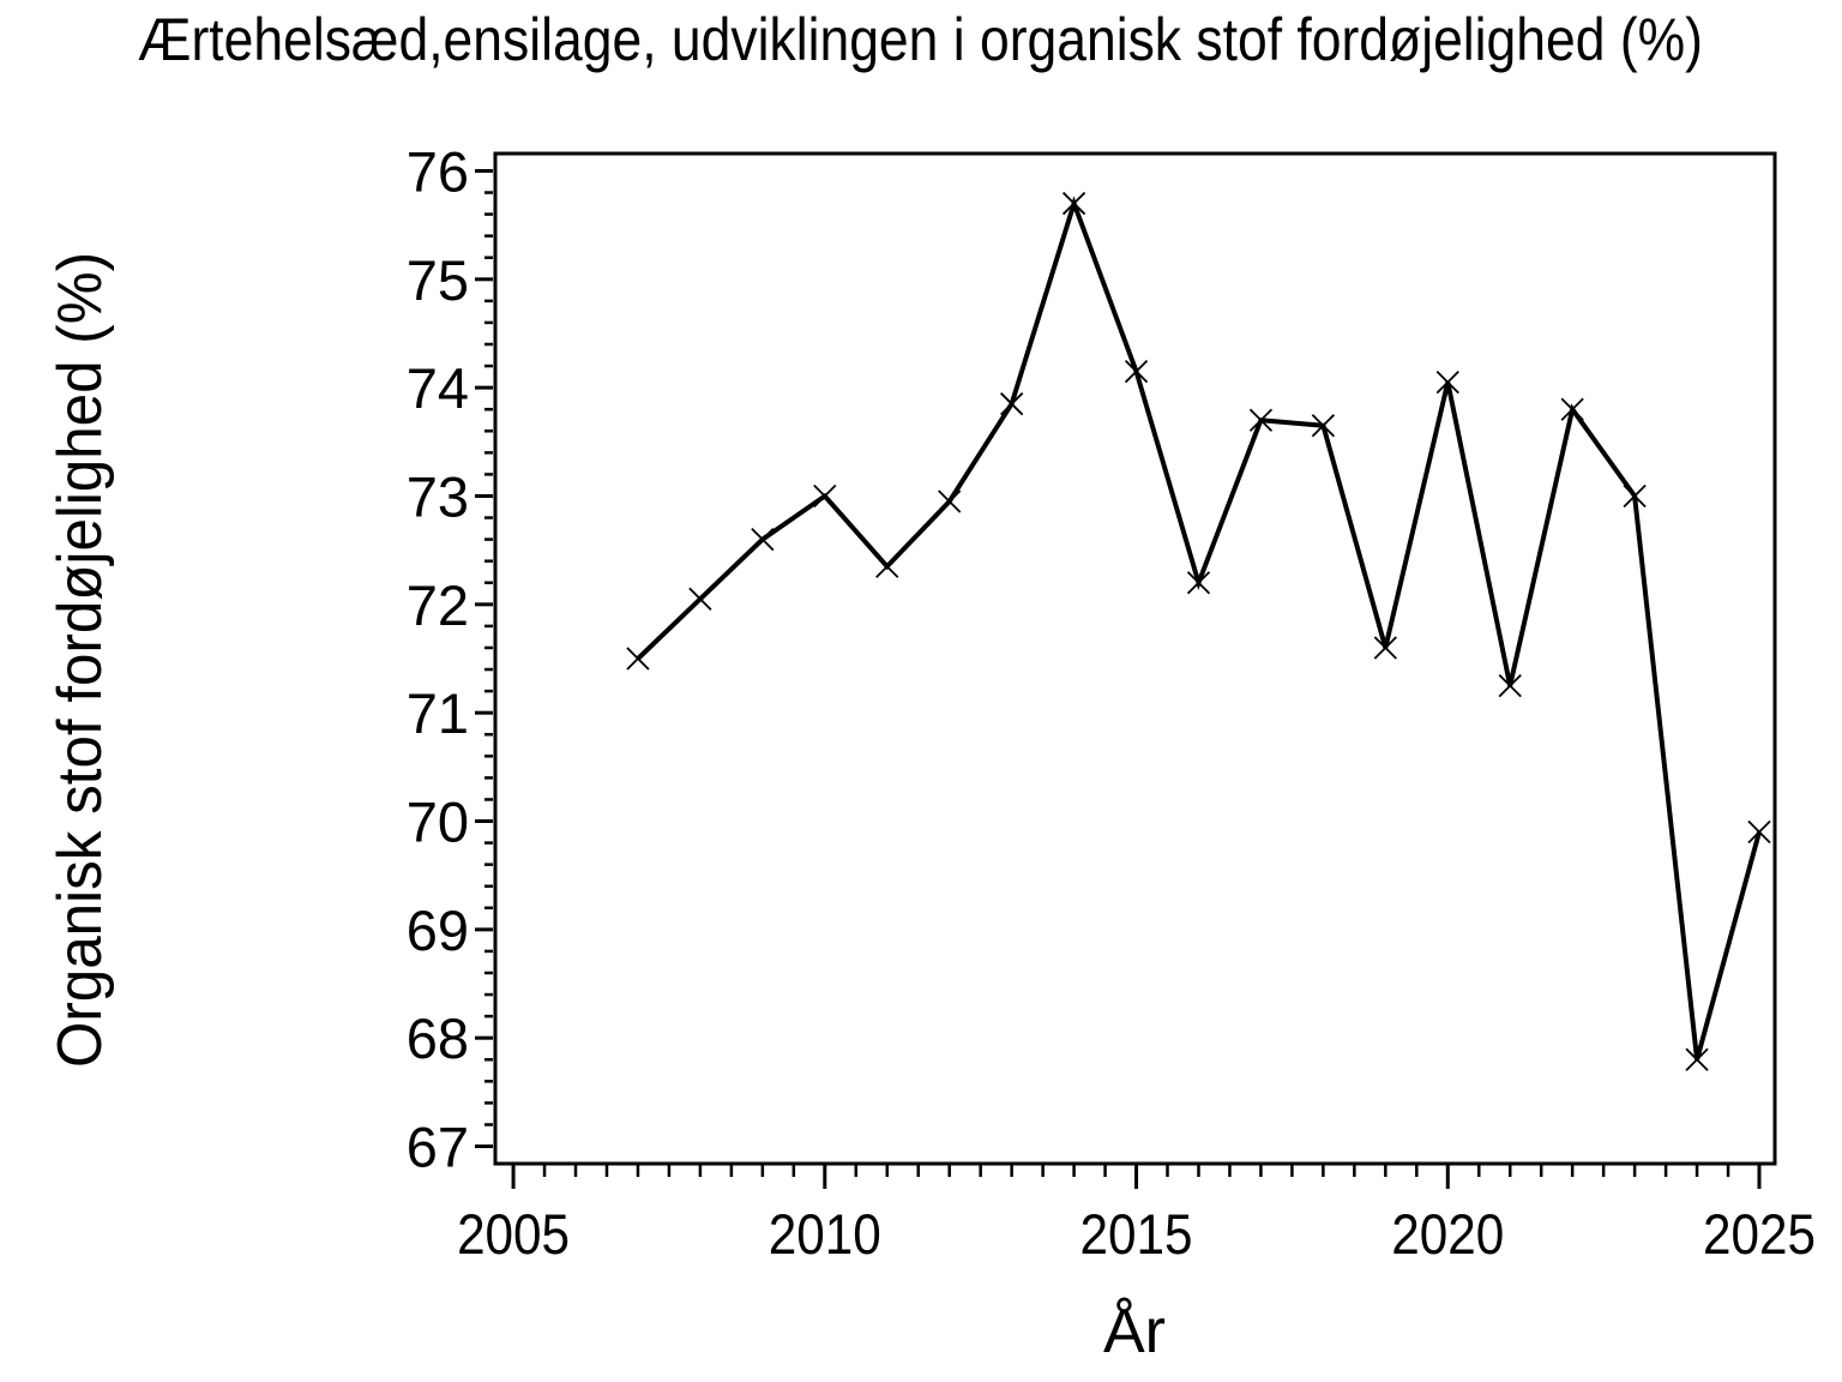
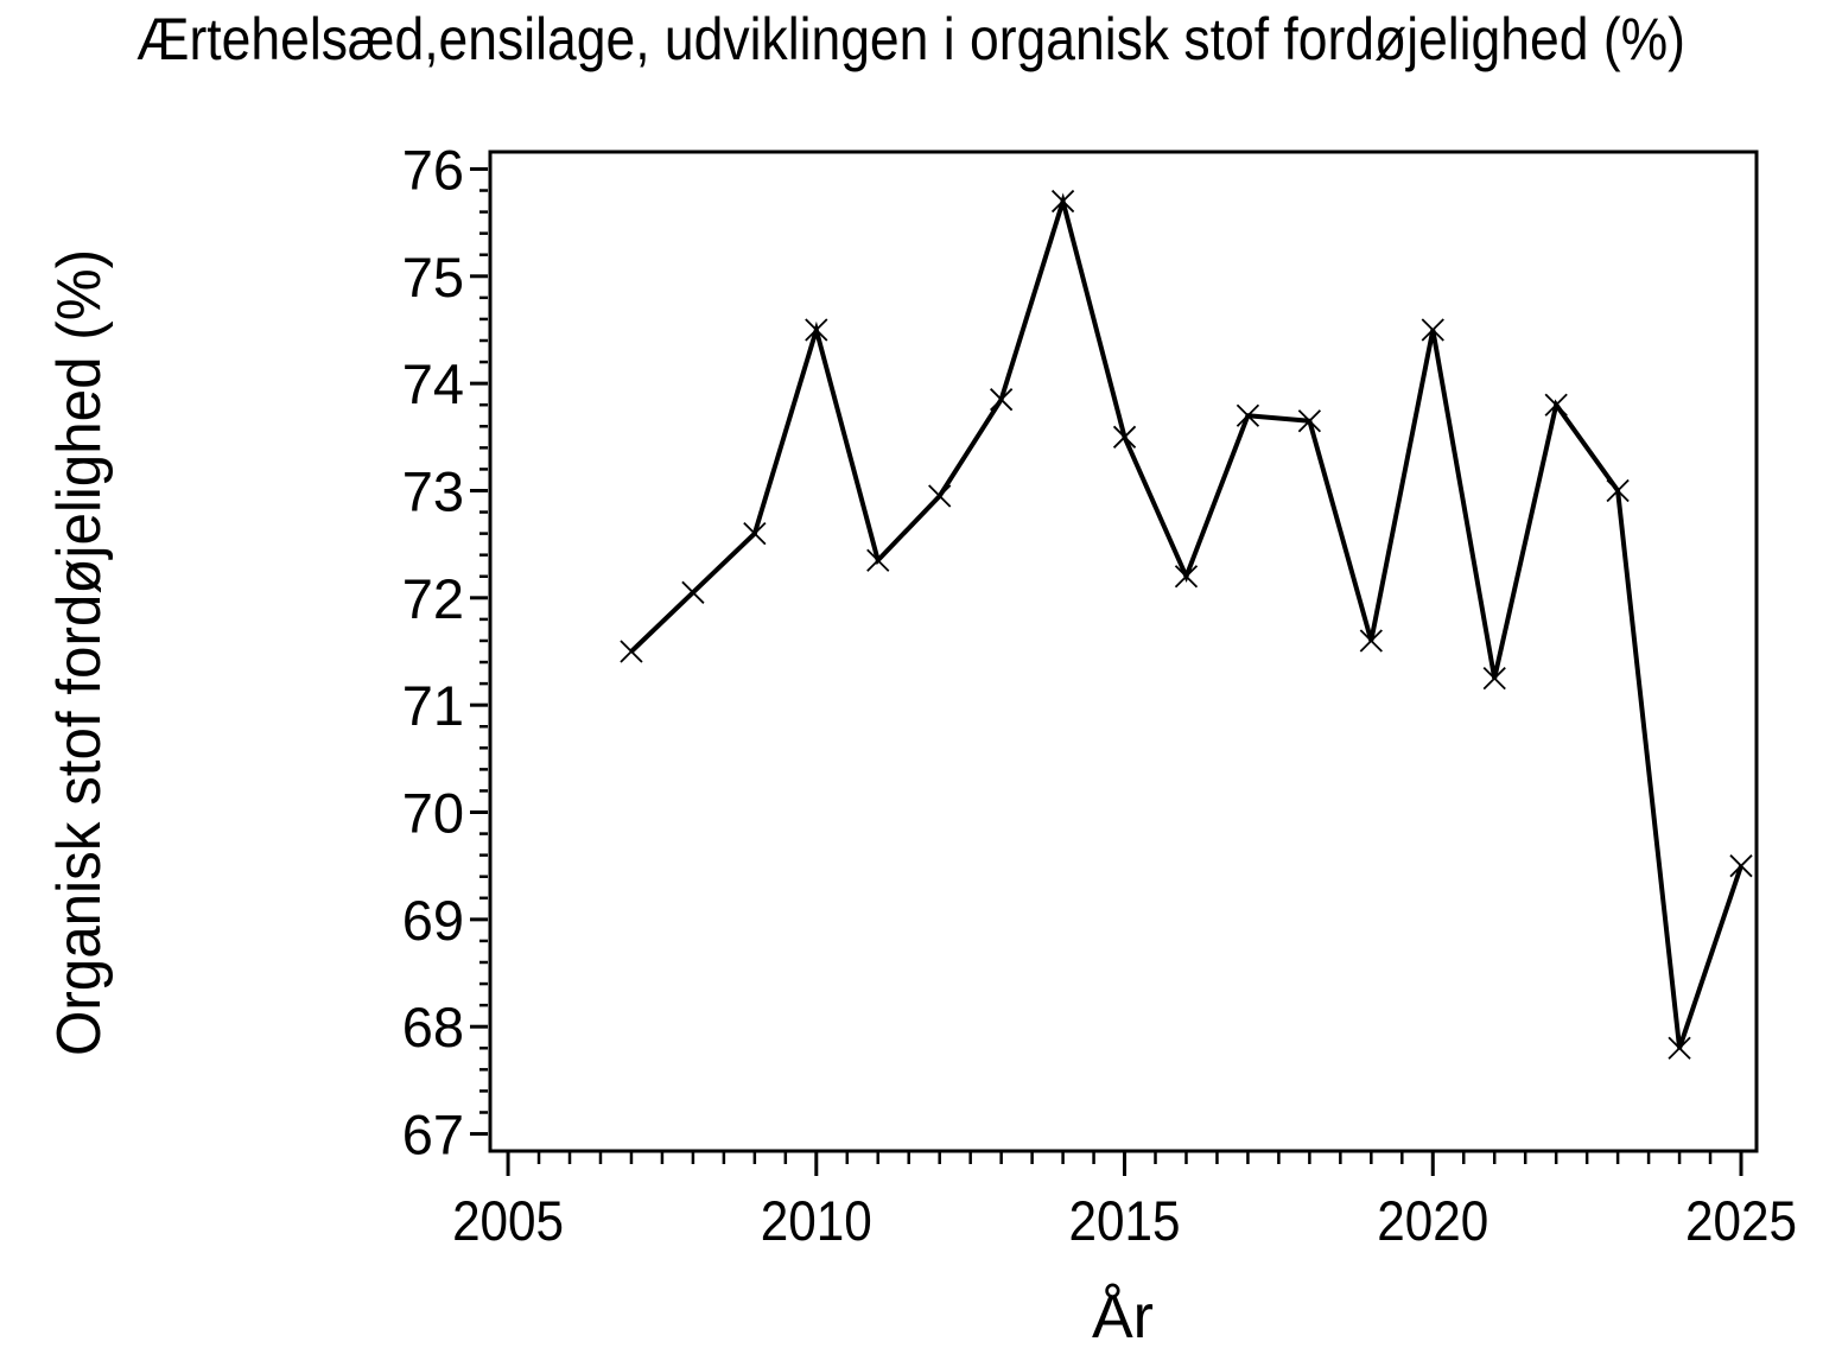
2010: 73.0 -> 74.5
2015: 74.2 -> 73.5
2020: 74.0 -> 74.5
2025: 69.9 -> 69.5
